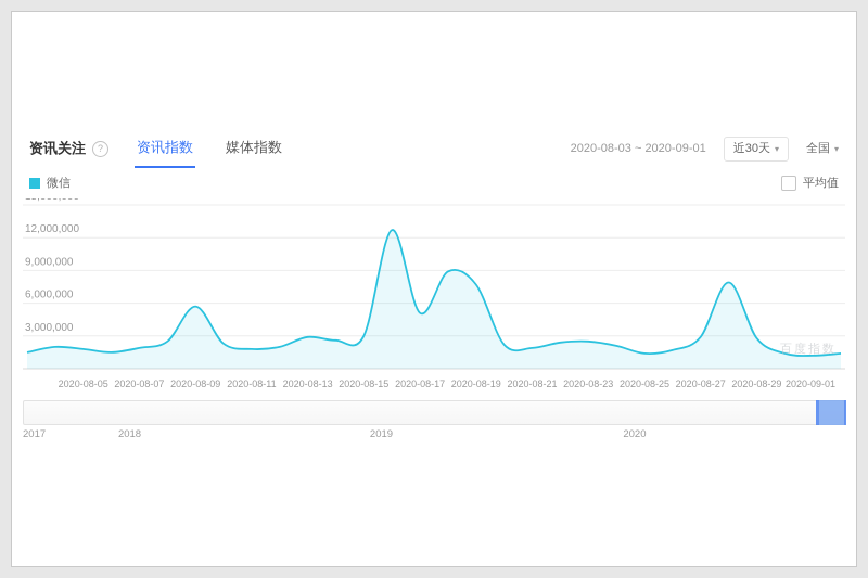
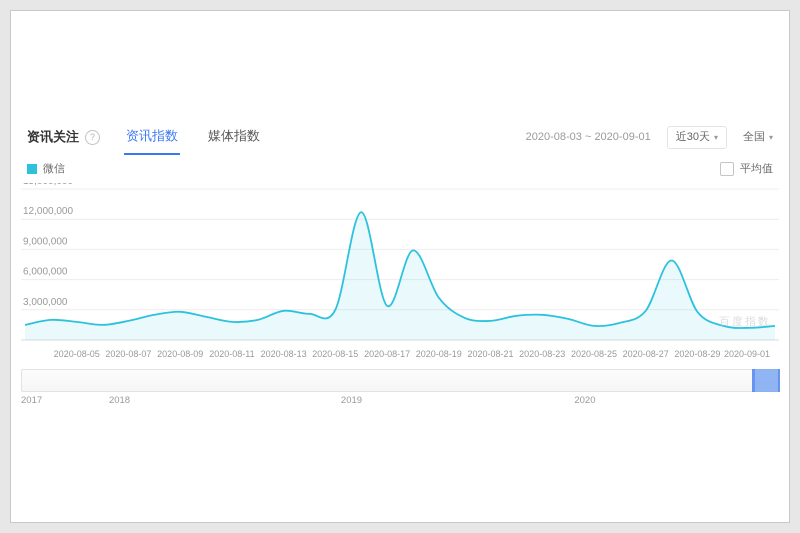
2020-08-09: 5700000 -> 2800000
2020-08-17: 5100000 -> 3400000
2020-08-19: 7700000 -> 4200000
